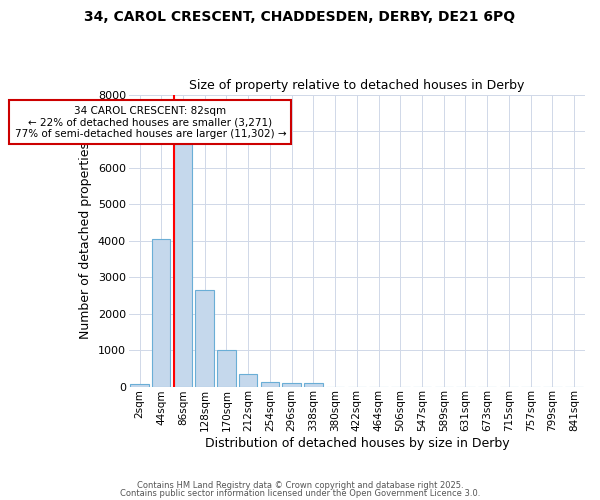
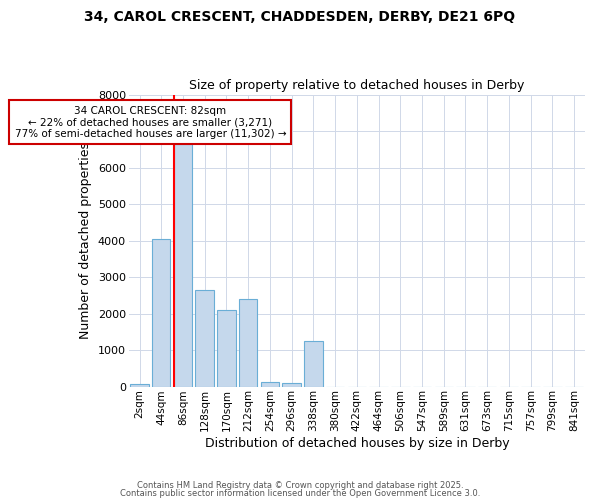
170sqm: 1000 -> 2100
212sqm: 330 -> 2400
338sqm: 100 -> 1250
